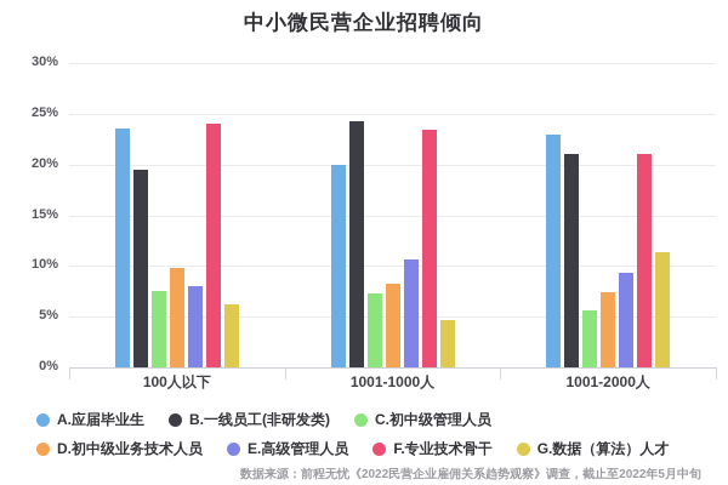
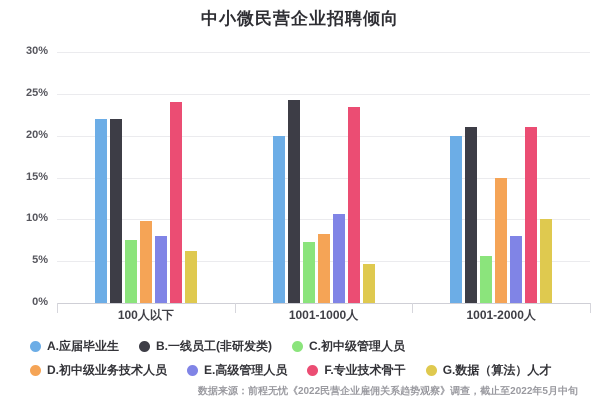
A.应届毕业生/100人以下: 24% -> 22%
B.一线员工(非研发类)/100人以下: 20% -> 22%
A.应届毕业生/1001-2000人: 23% -> 20%
D.初中级业务技术人员/1001-2000人: 7% -> 15%
E.高级管理人员/1001-2000人: 9% -> 8%
G.数据（算法）人才/1001-2000人: 11% -> 10%
